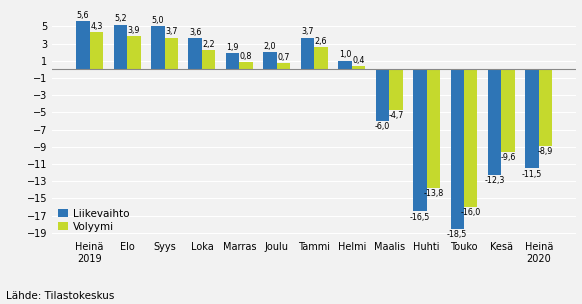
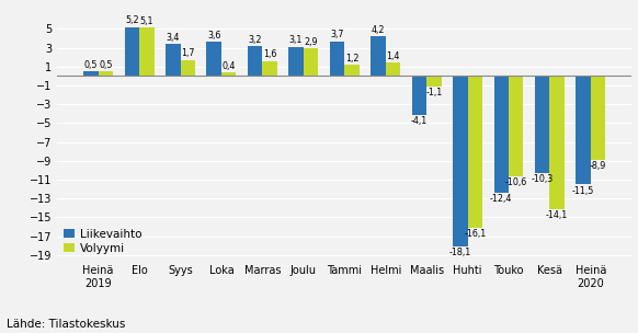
Liikevaihto/Heinä 2019: 5,6 -> 0,5
Volyymi/Heinä 2019: 4,3 -> 0,5
Volyymi/Elo: 3,9 -> 5,1
Liikevaihto/Syys: 5,0 -> 3,4
Volyymi/Syys: 3,7 -> 1,7
Volyymi/Loka: 2,2 -> 0,4
Liikevaihto/Marras: 1,9 -> 3,2
Volyymi/Marras: 0,8 -> 1,6
Liikevaihto/Joulu: 2,0 -> 3,1
Volyymi/Joulu: 0,7 -> 2,9
Volyymi/Tammi: 2,6 -> 1,2
Liikevaihto/Helmi: 1,0 -> 4,2
Volyymi/Helmi: 0,4 -> 1,4
Liikevaihto/Maalis: -6,0 -> -4,1
Volyymi/Maalis: -4,7 -> -1,1
Liikevaihto/Huhti: -16,5 -> -18,1
Volyymi/Huhti: -13,8 -> -16,1
Liikevaihto/Touko: -18,5 -> -12,4
Volyymi/Touko: -16,0 -> -10,6
Liikevaihto/Kesä: -12,3 -> -10,3
Volyymi/Kesä: -9,6 -> -14,1
